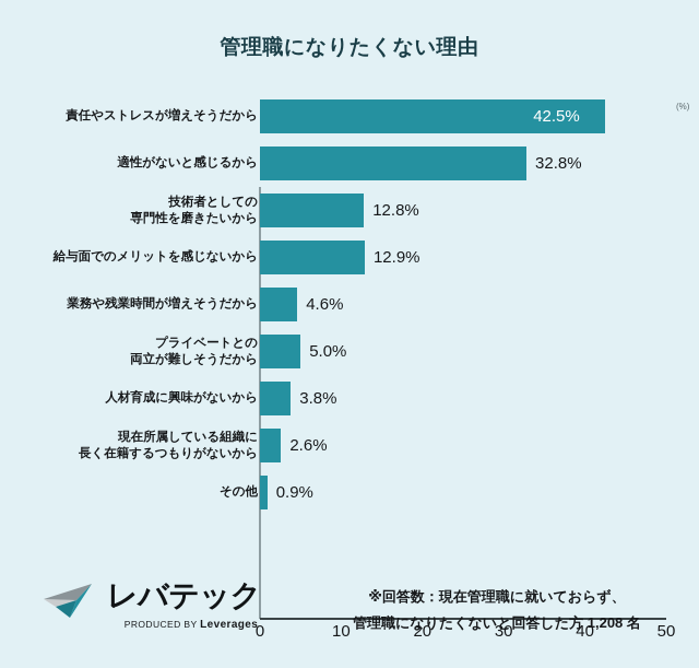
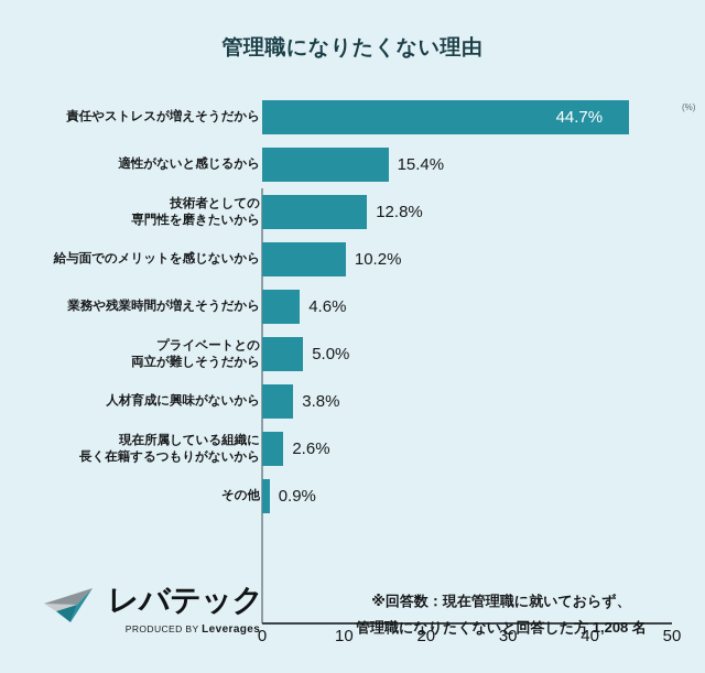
責任やストレスが増えそうだから: 42.5% -> 44.7%
適性がないと感じるから: 32.8% -> 15.4%
給与面でのメリットを感じないから: 12.9% -> 10.2%
